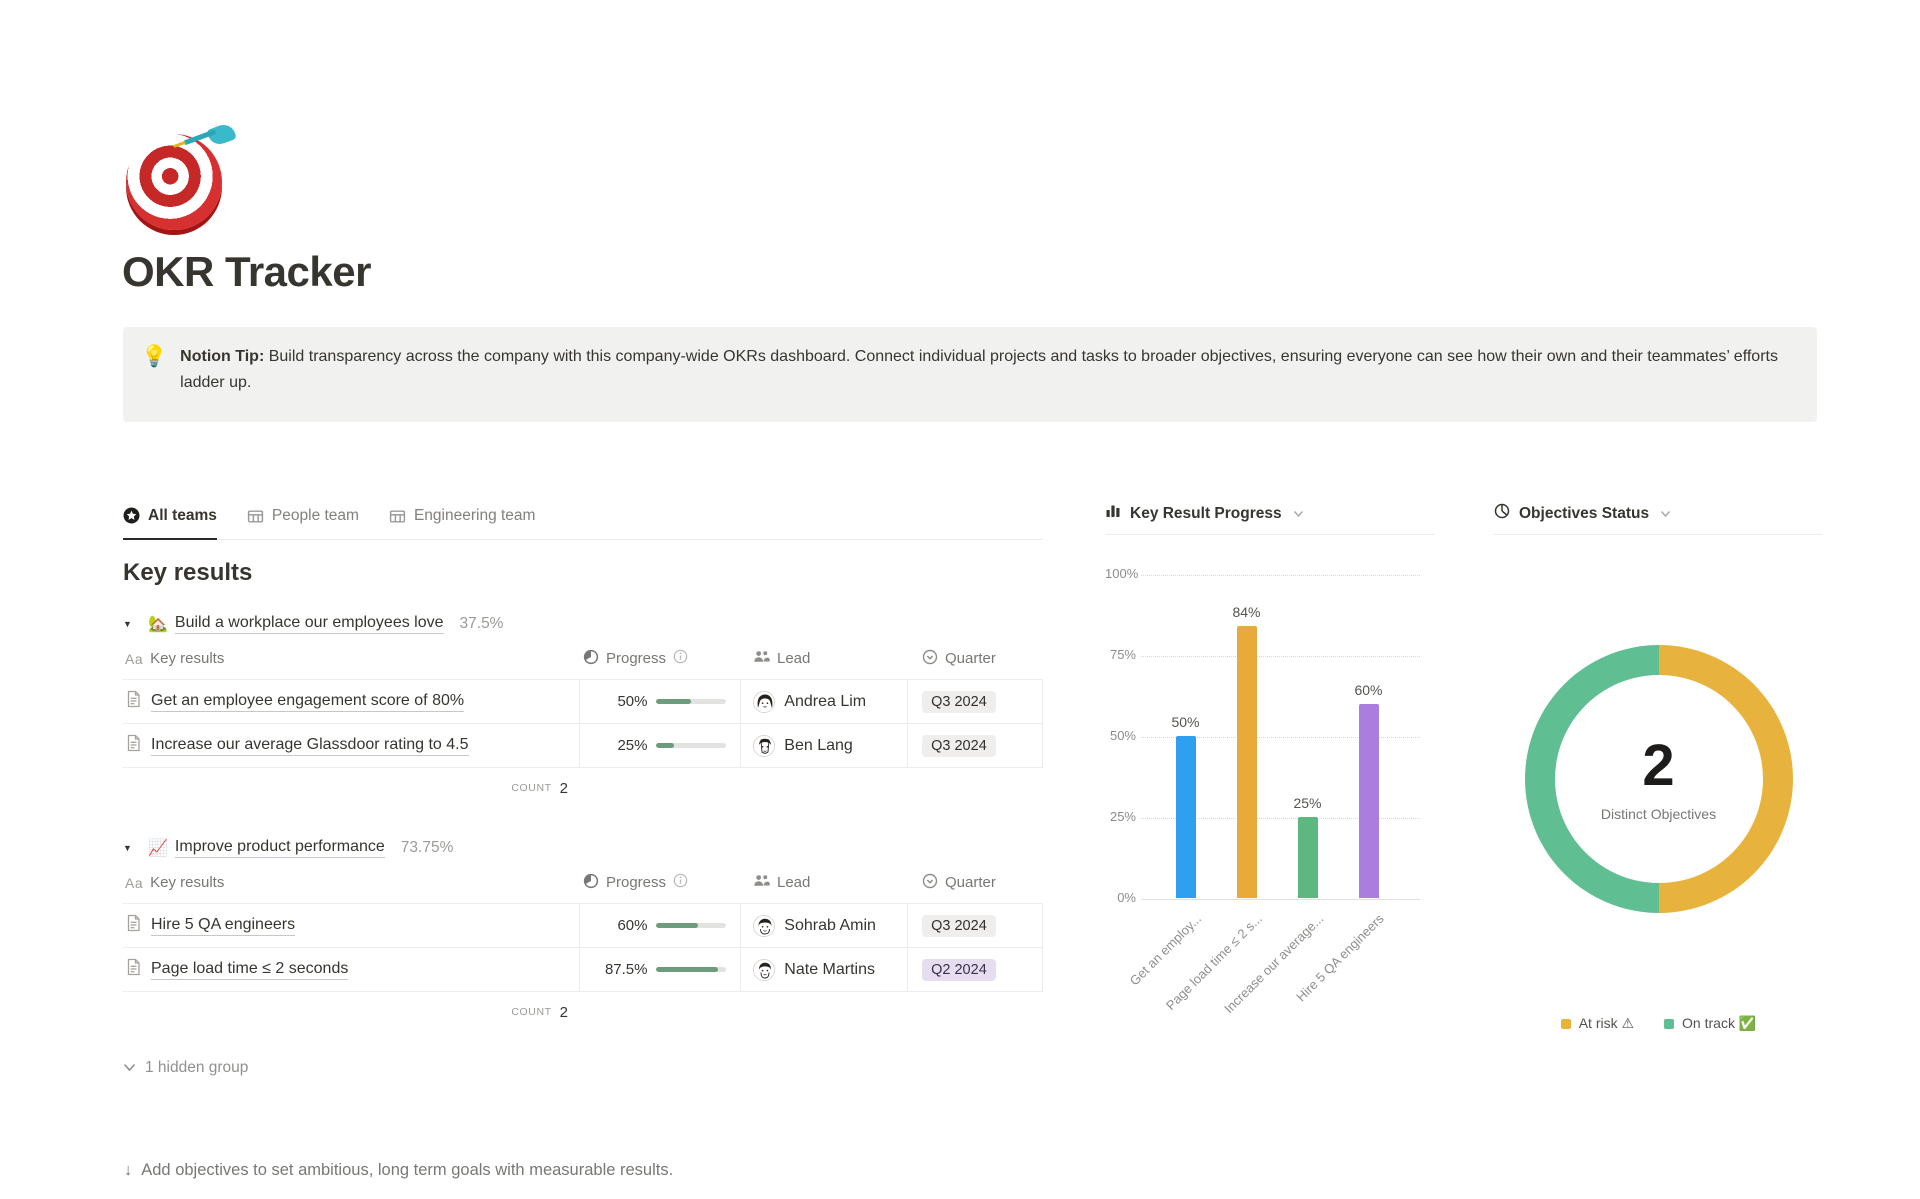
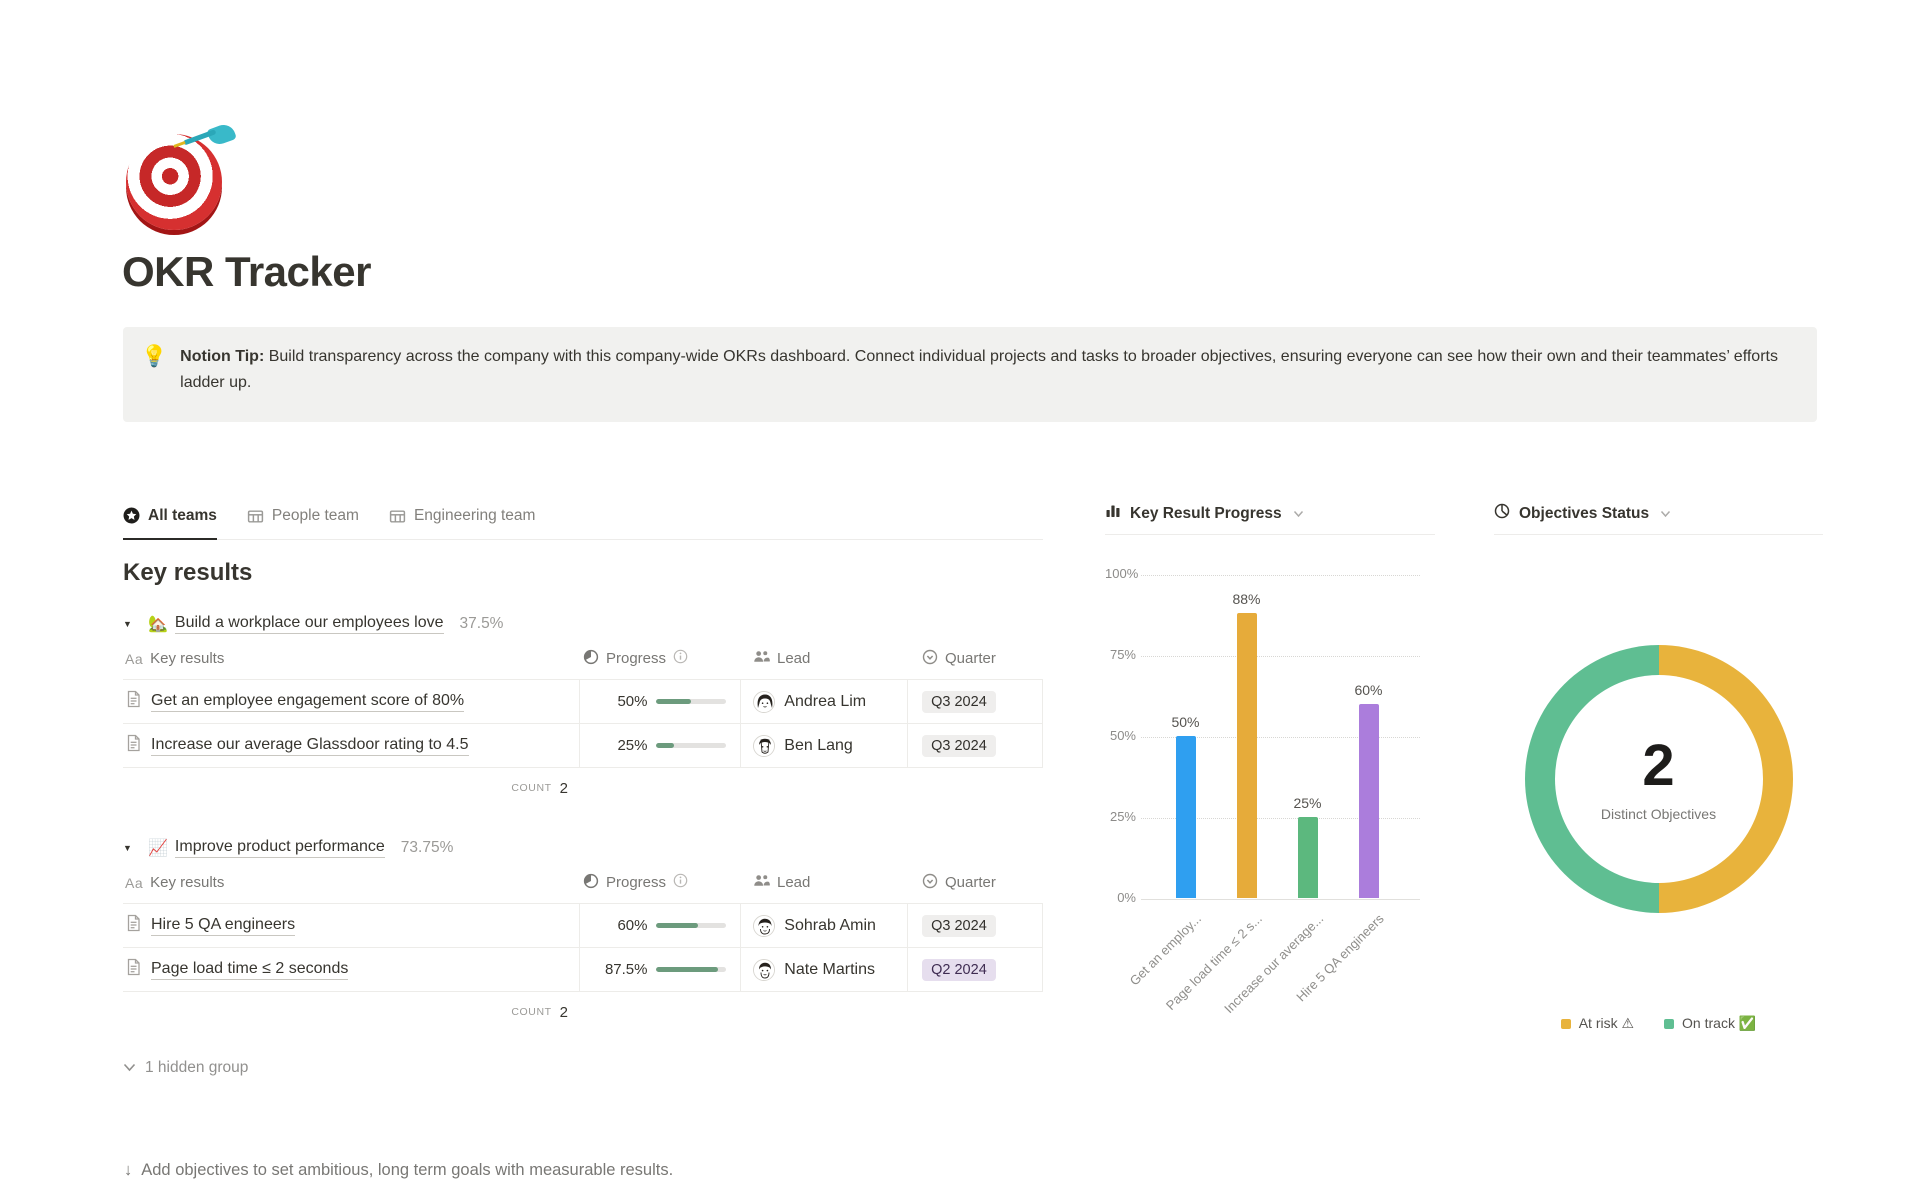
Key Result Progress/Page load time ≤ 2 s...: 84% -> 88%
